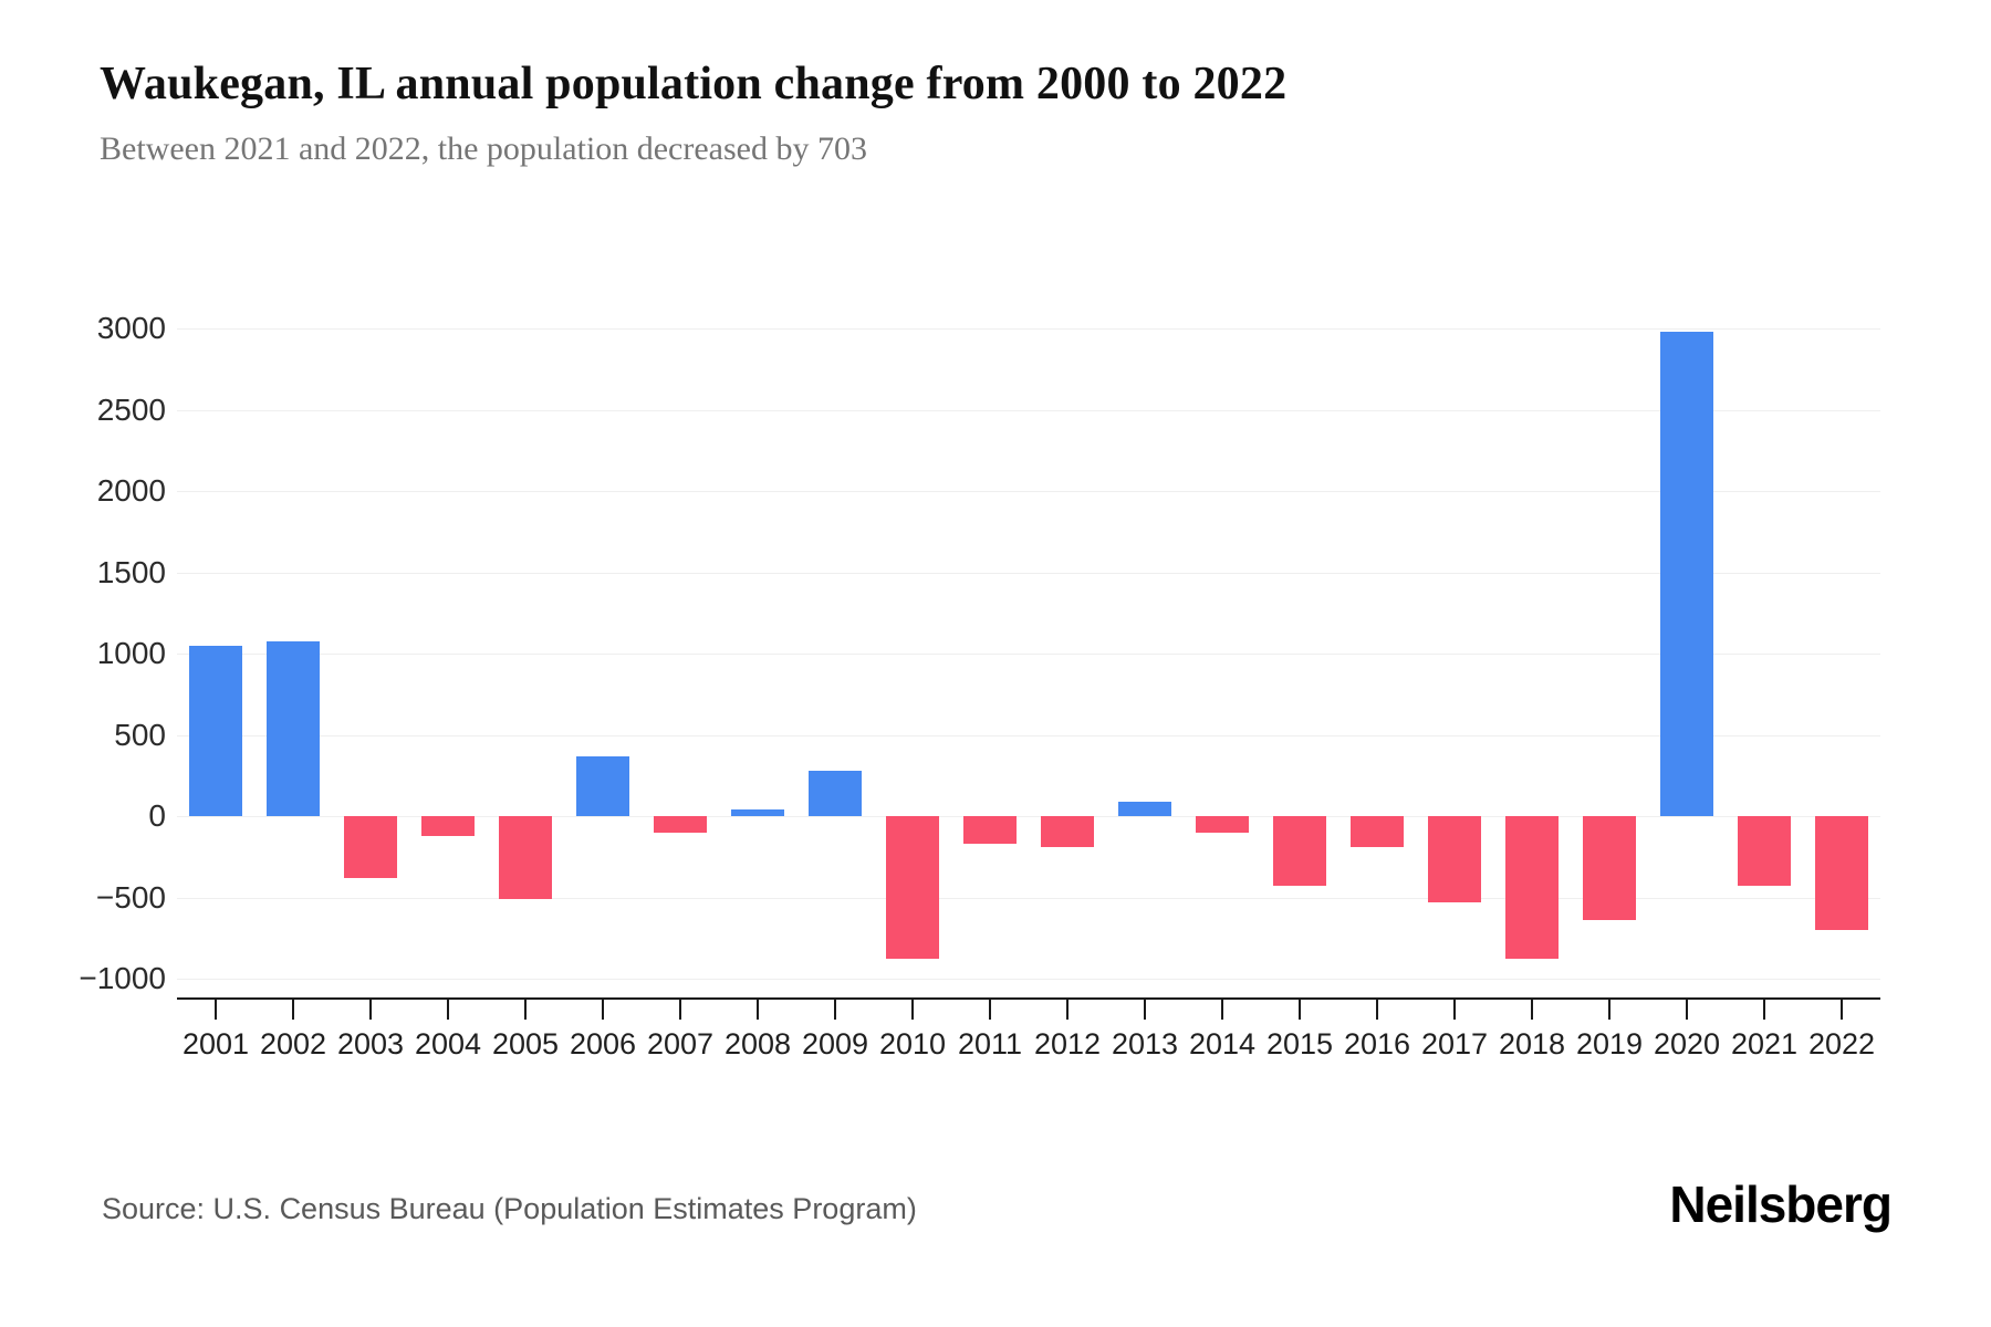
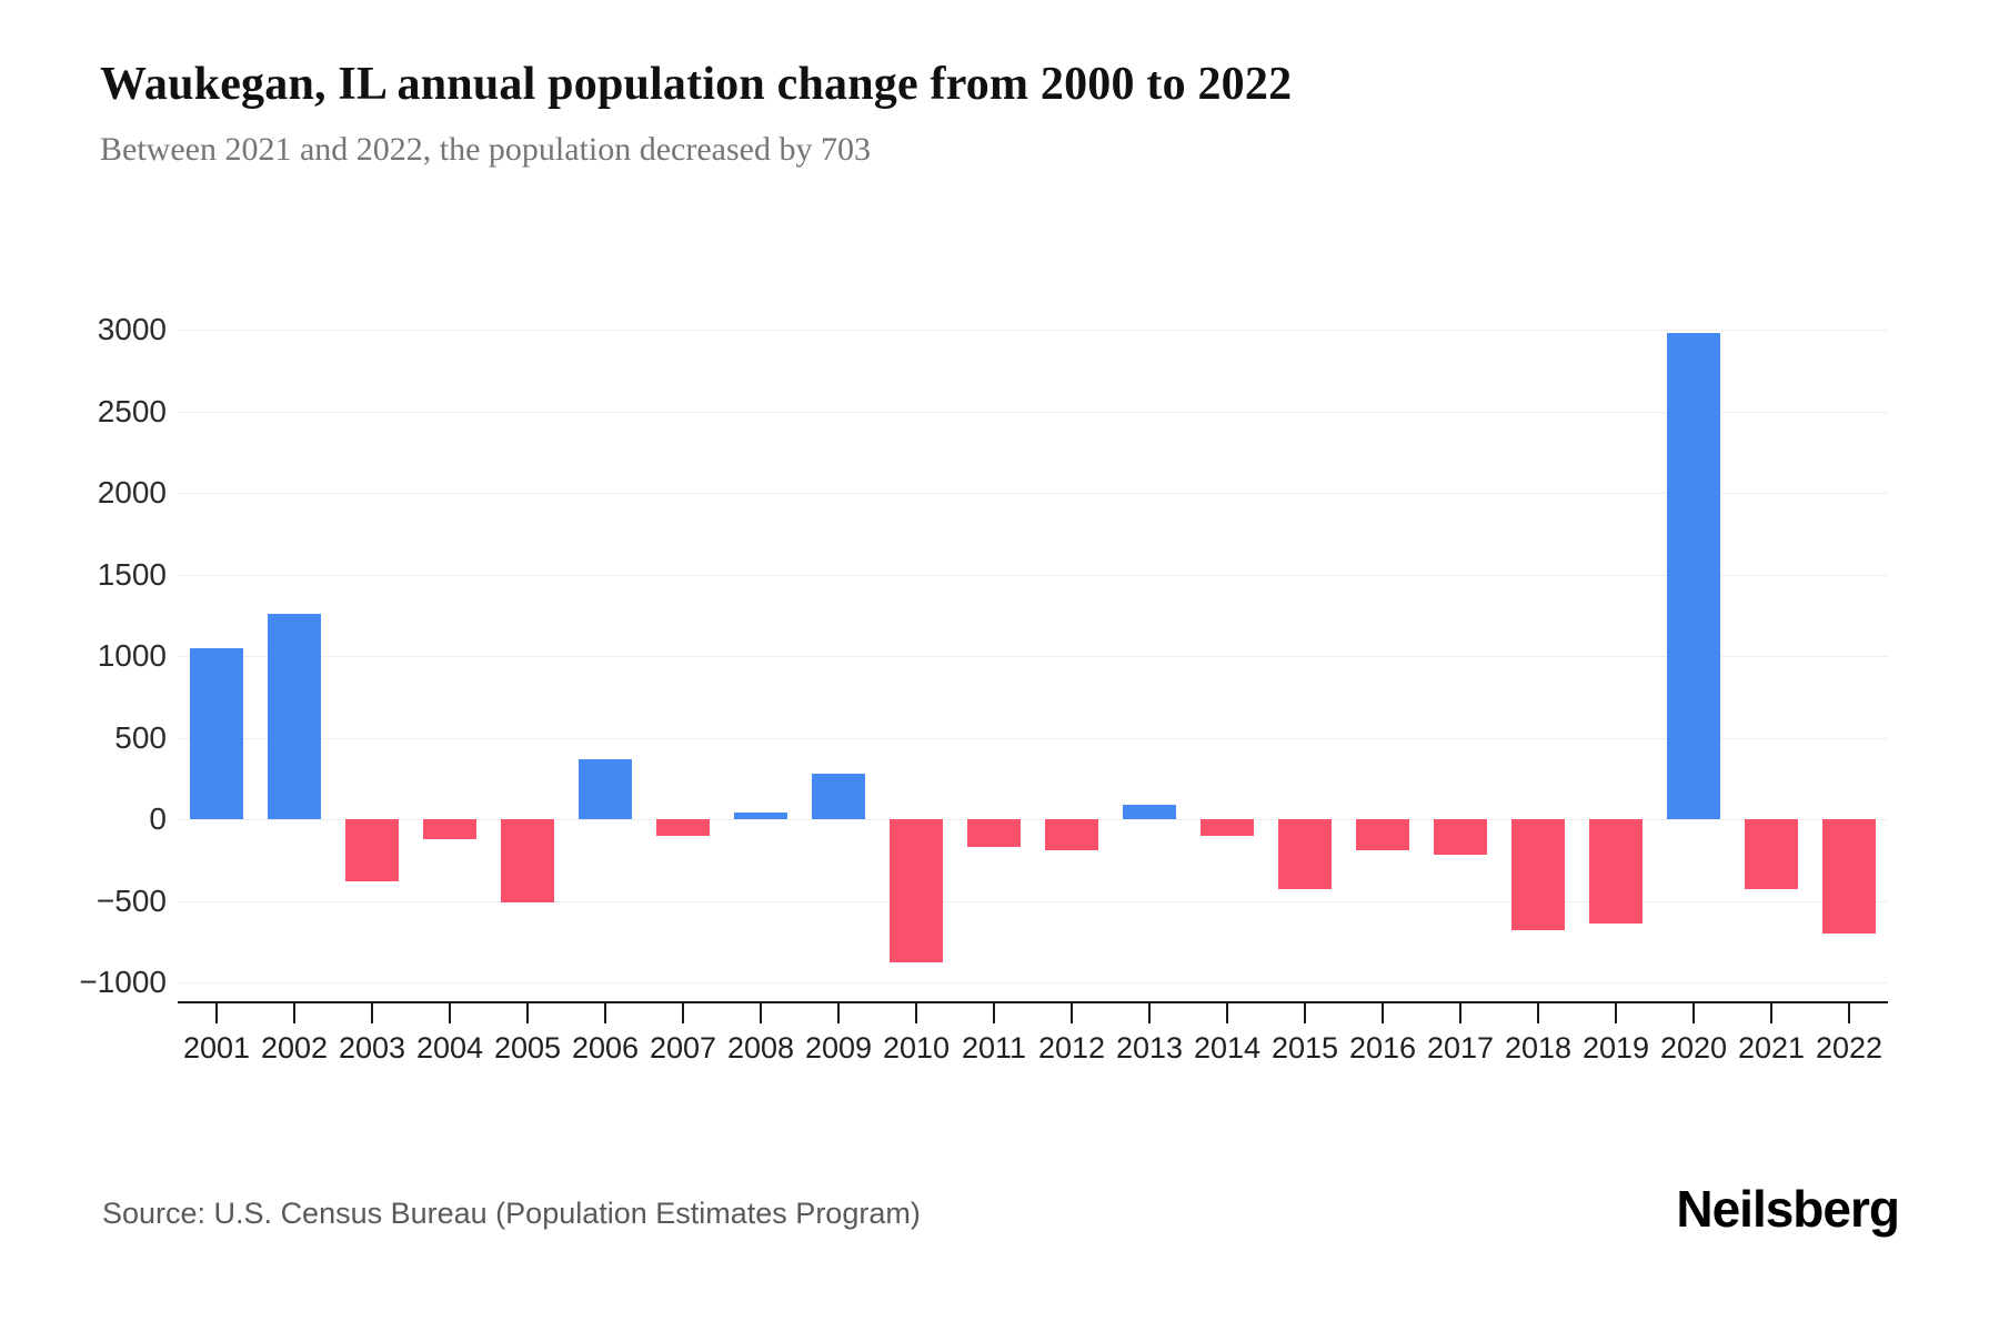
2002: 1080 -> 1260
2017: -530 -> -220
2018: -880 -> -680
